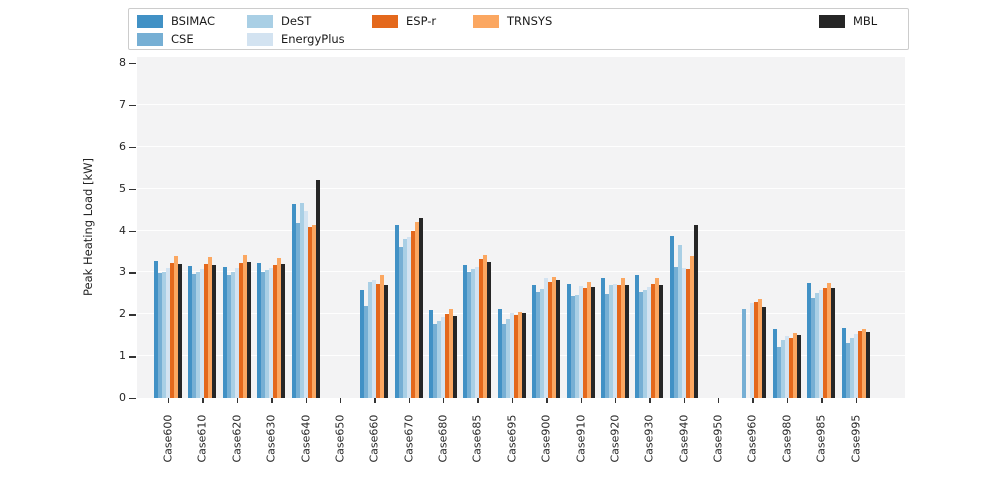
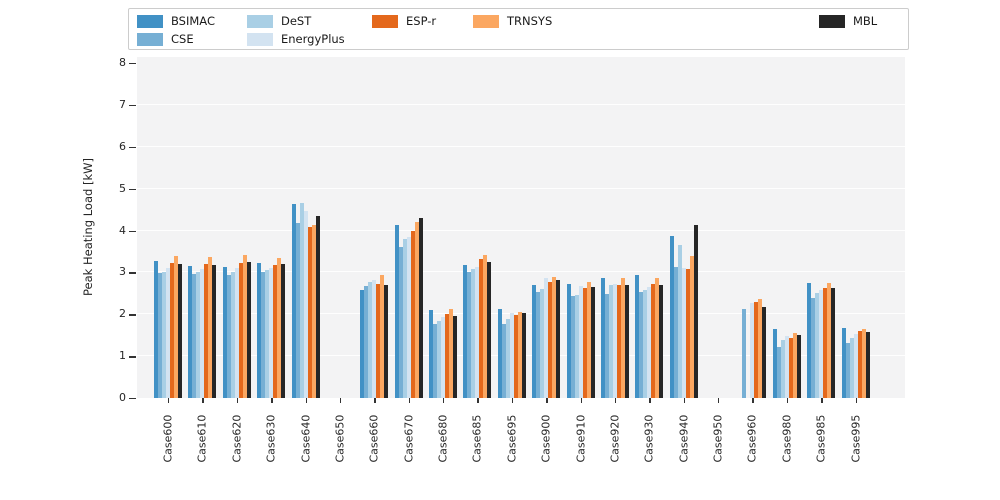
MBL/Case640: 5.2 -> 4.3
CSE/Case660: 2.2 -> 2.7
